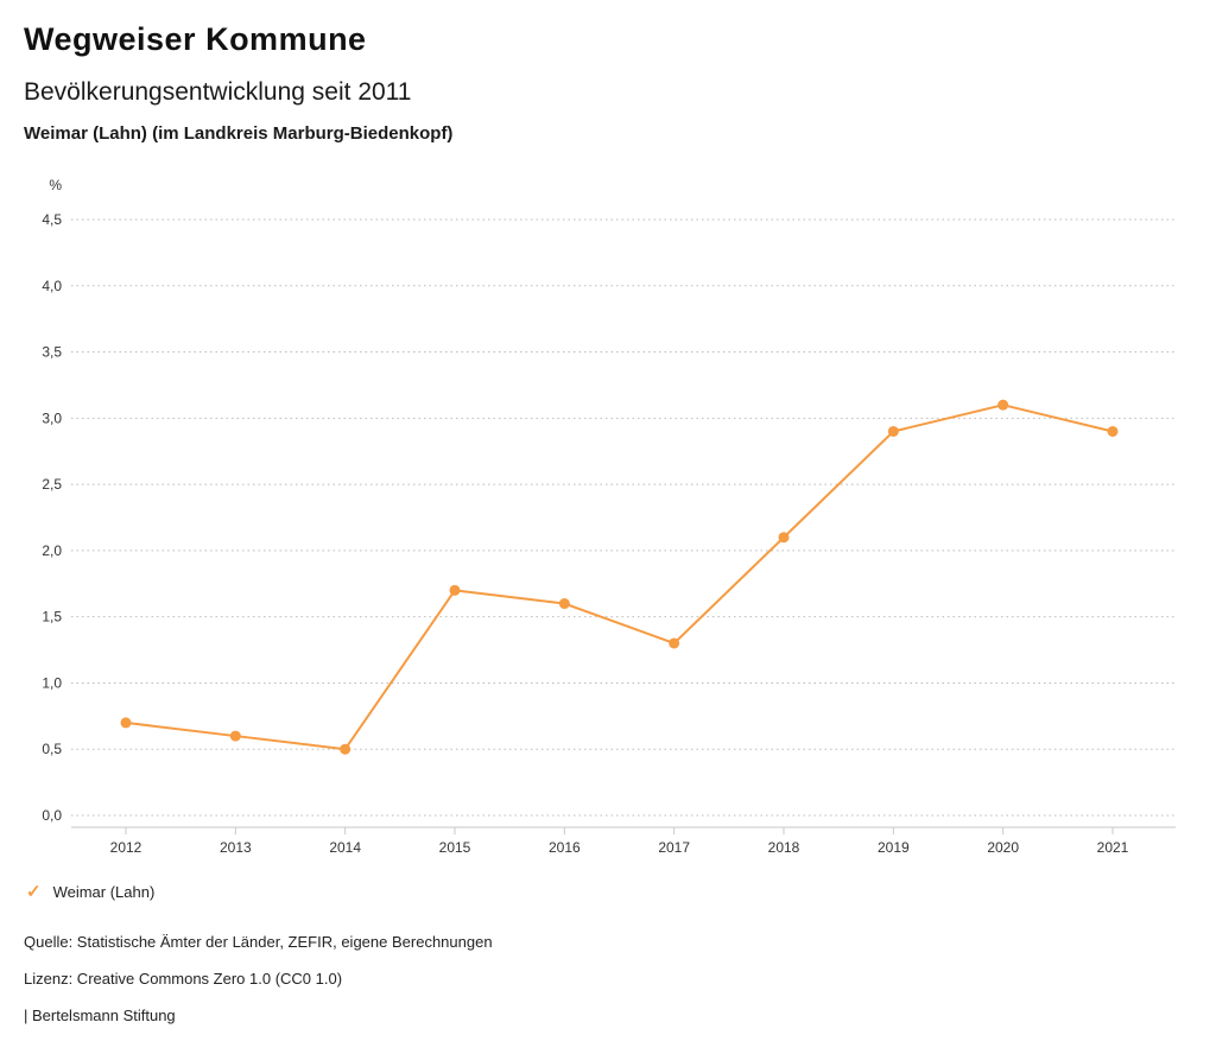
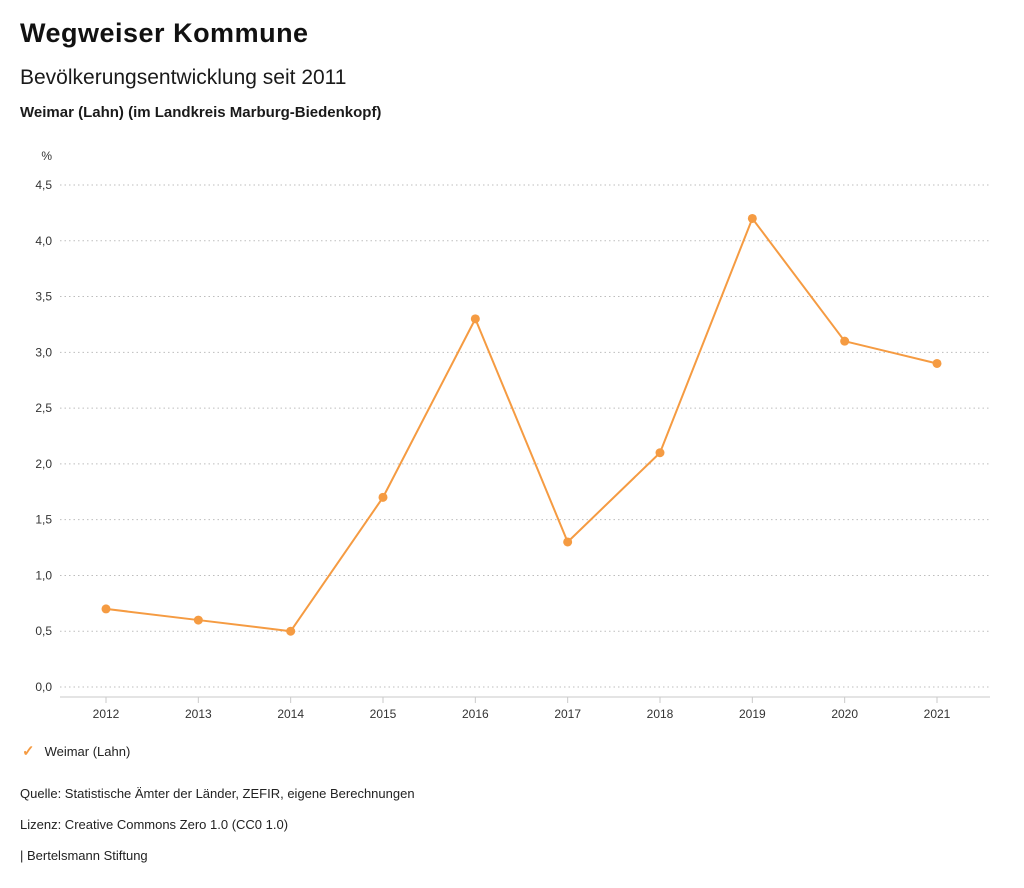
2016: 1,6 -> 3,3
2019: 2,9 -> 4,2
